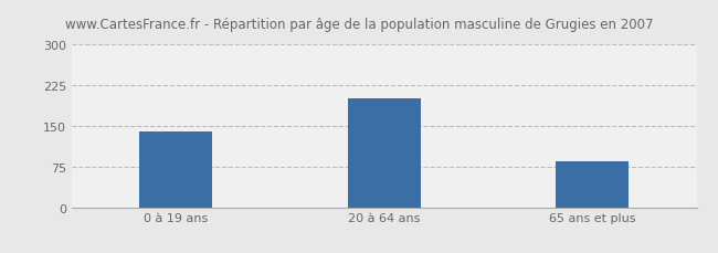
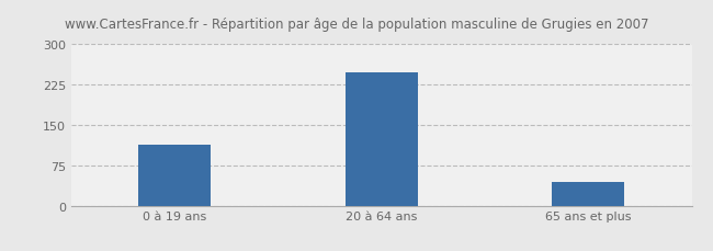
0 à 19 ans: 140 -> 113
20 à 64 ans: 200 -> 248
65 ans et plus: 85 -> 45
